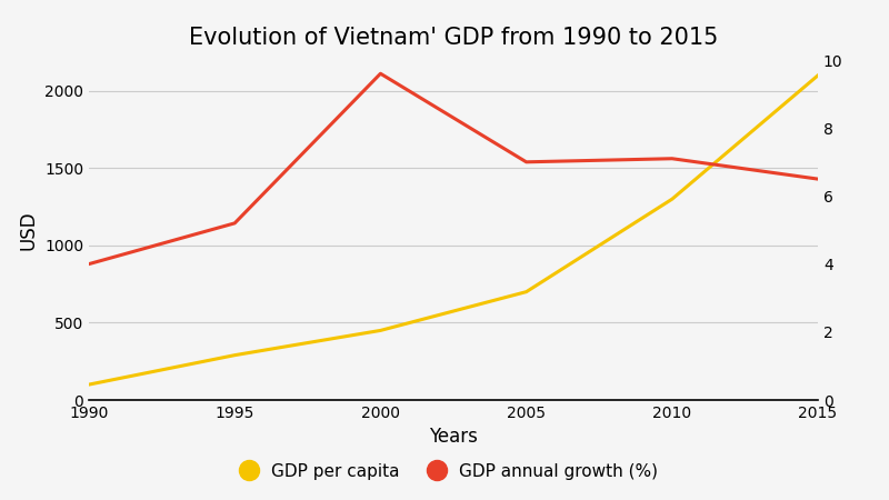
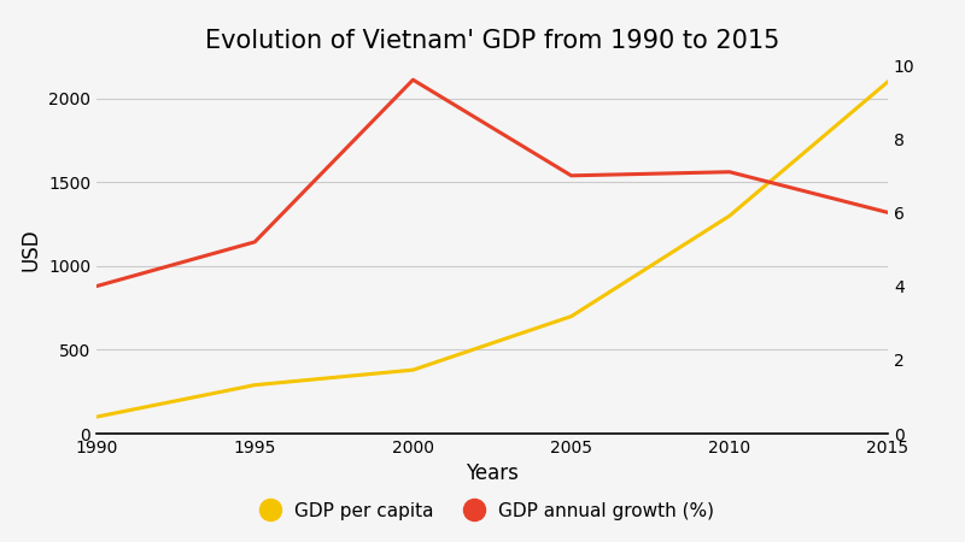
GDP per capita/2000: 450 -> 380
GDP annual growth (%)/2015: 6.5 -> 6.0
